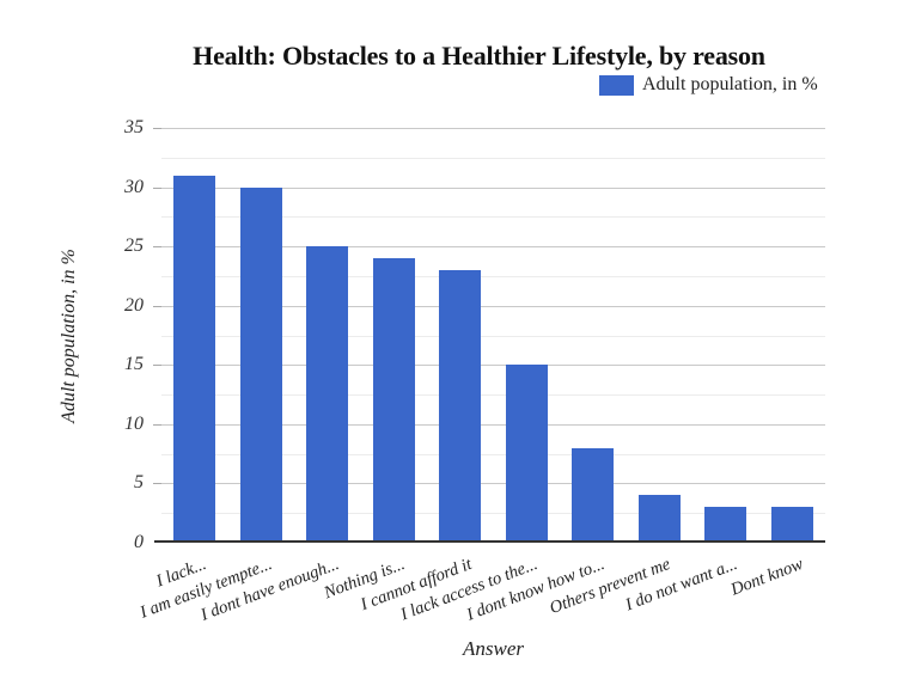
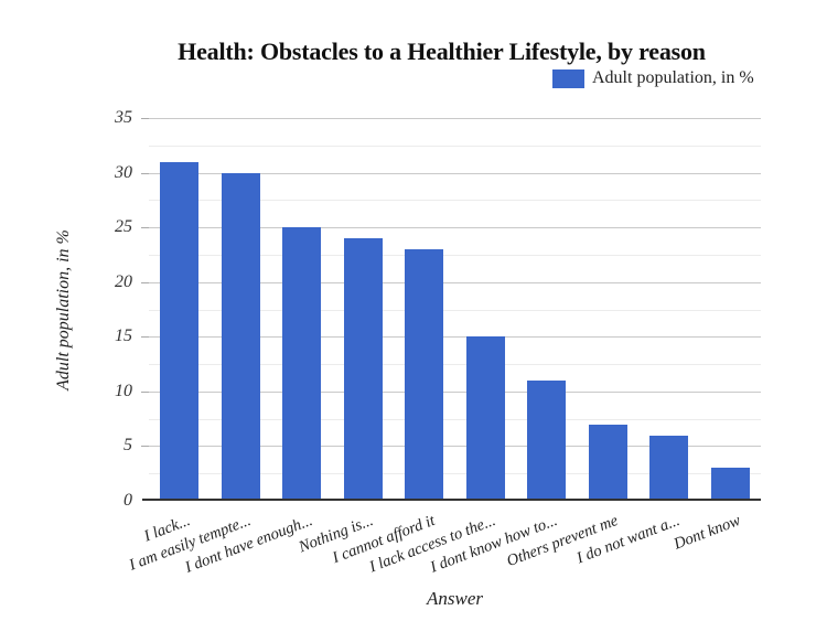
I dont know how to...: 8 -> 11
Others prevent me: 4 -> 7
I do not want a...: 3 -> 6
